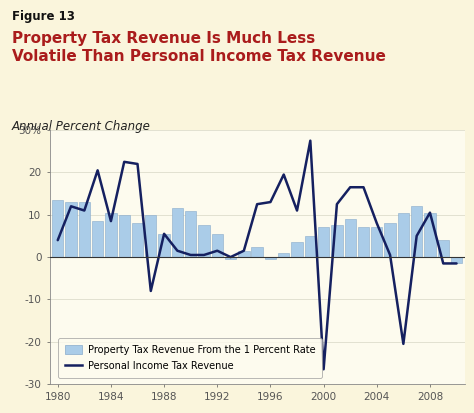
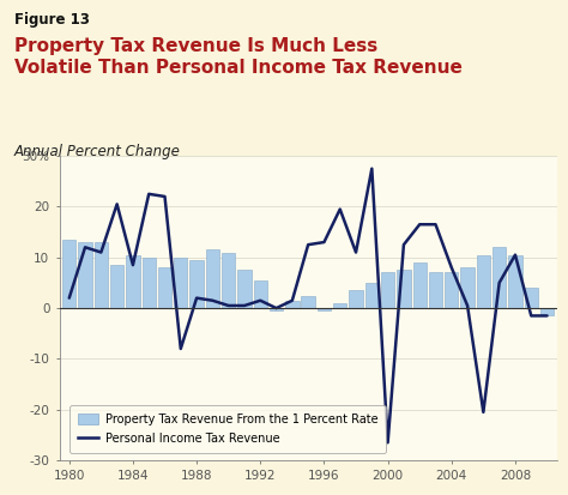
Personal Income Tax Revenue/1980: 4.0 -> 2.0
Property Tax Revenue From the 1 Percent Rate/1988: 5.5 -> 9.5
Personal Income Tax Revenue/1988: 5.5 -> 2.0
